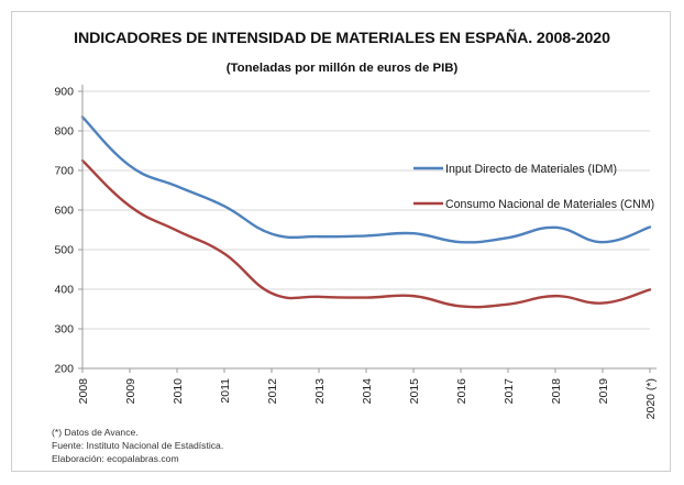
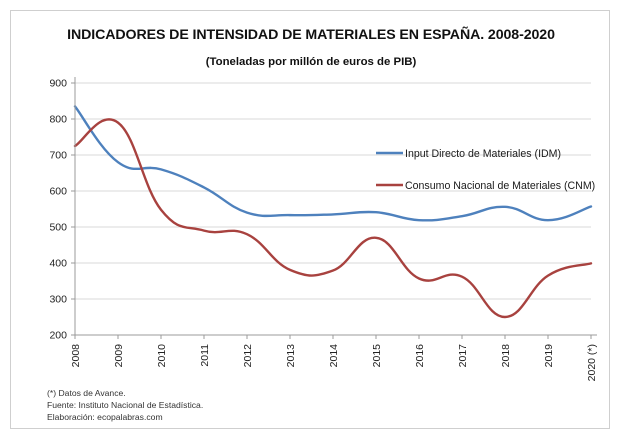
Input Directo de Materiales (IDM)/2009: 710 -> 680
Consumo Nacional de Materiales (CNM)/2009: 610 -> 790
Consumo Nacional de Materiales (CNM)/2012: 390 -> 480
Consumo Nacional de Materiales (CNM)/2015: 380 -> 470
Consumo Nacional de Materiales (CNM)/2018: 380 -> 250
